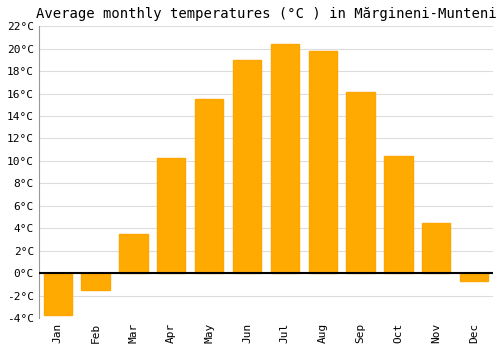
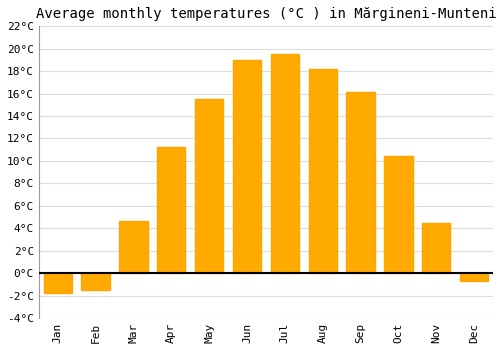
Jan: -3.7°C -> -1.8°C
Mar: 3.5°C -> 4.6°C
Apr: 10.3°C -> 11.2°C
Jul: 20.4°C -> 19.5°C
Aug: 19.8°C -> 18.2°C
